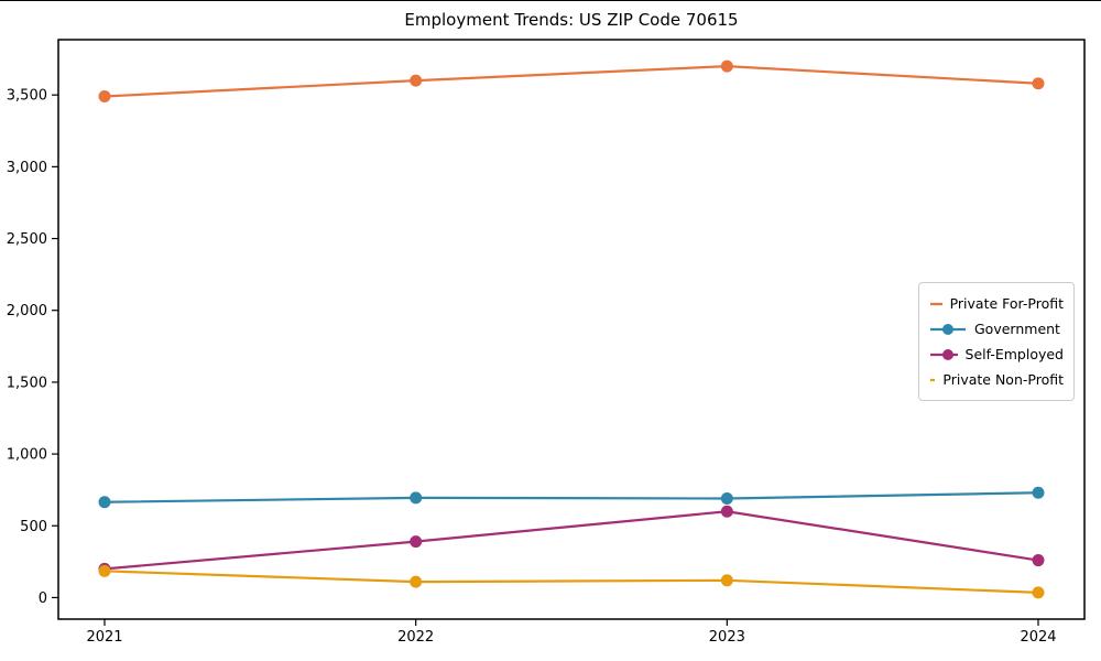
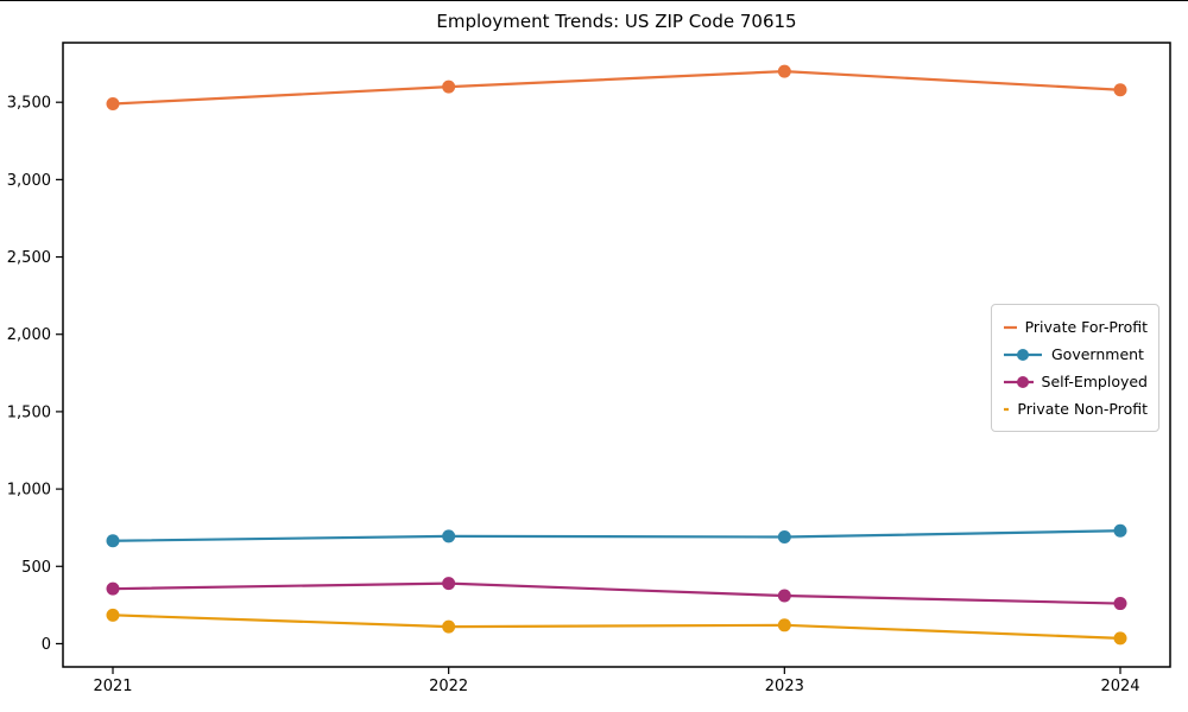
Self-Employed/2021: 200 -> 360
Self-Employed/2023: 600 -> 310
